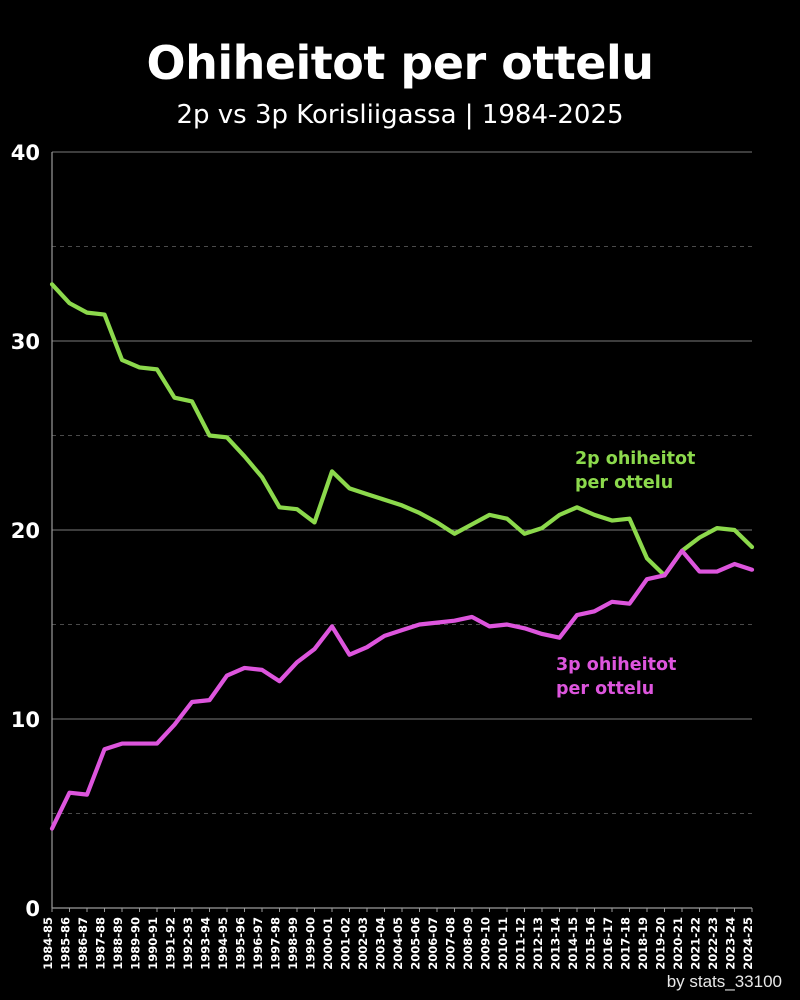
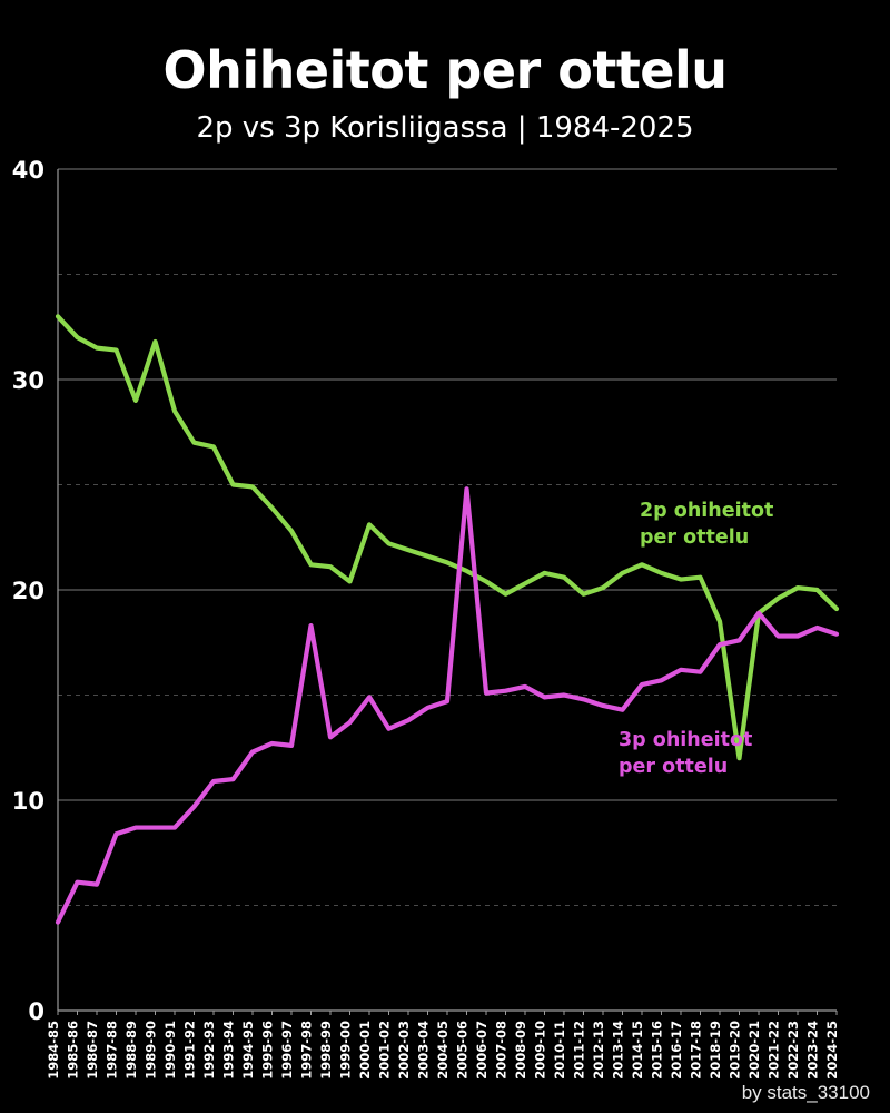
2p ohiheitot per ottelu/1989-90: 28.6 -> 31.8
3p ohiheitot per ottelu/1997-98: 12.0 -> 18.3
3p ohiheitot per ottelu/2005-06: 15.0 -> 24.8
2p ohiheitot per ottelu/2019-20: 17.6 -> 12.0
